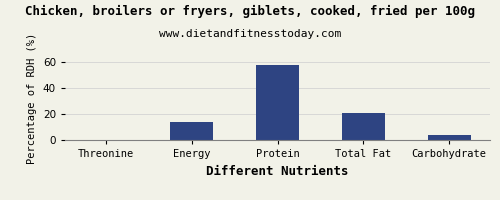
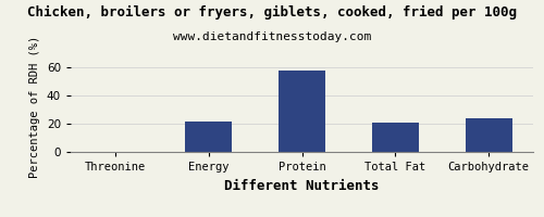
Energy: 14 -> 22
Carbohydrate: 4 -> 24
